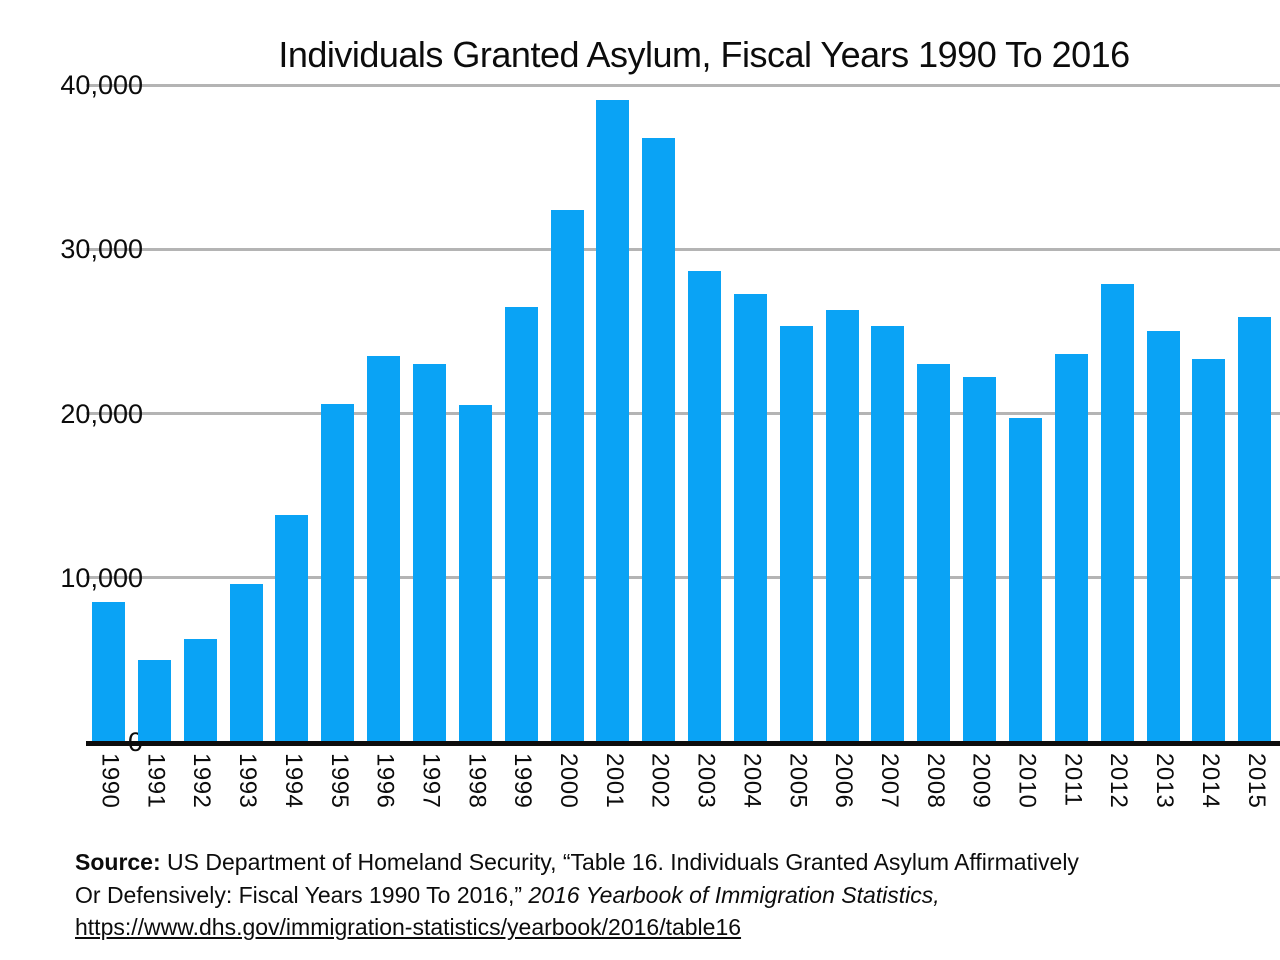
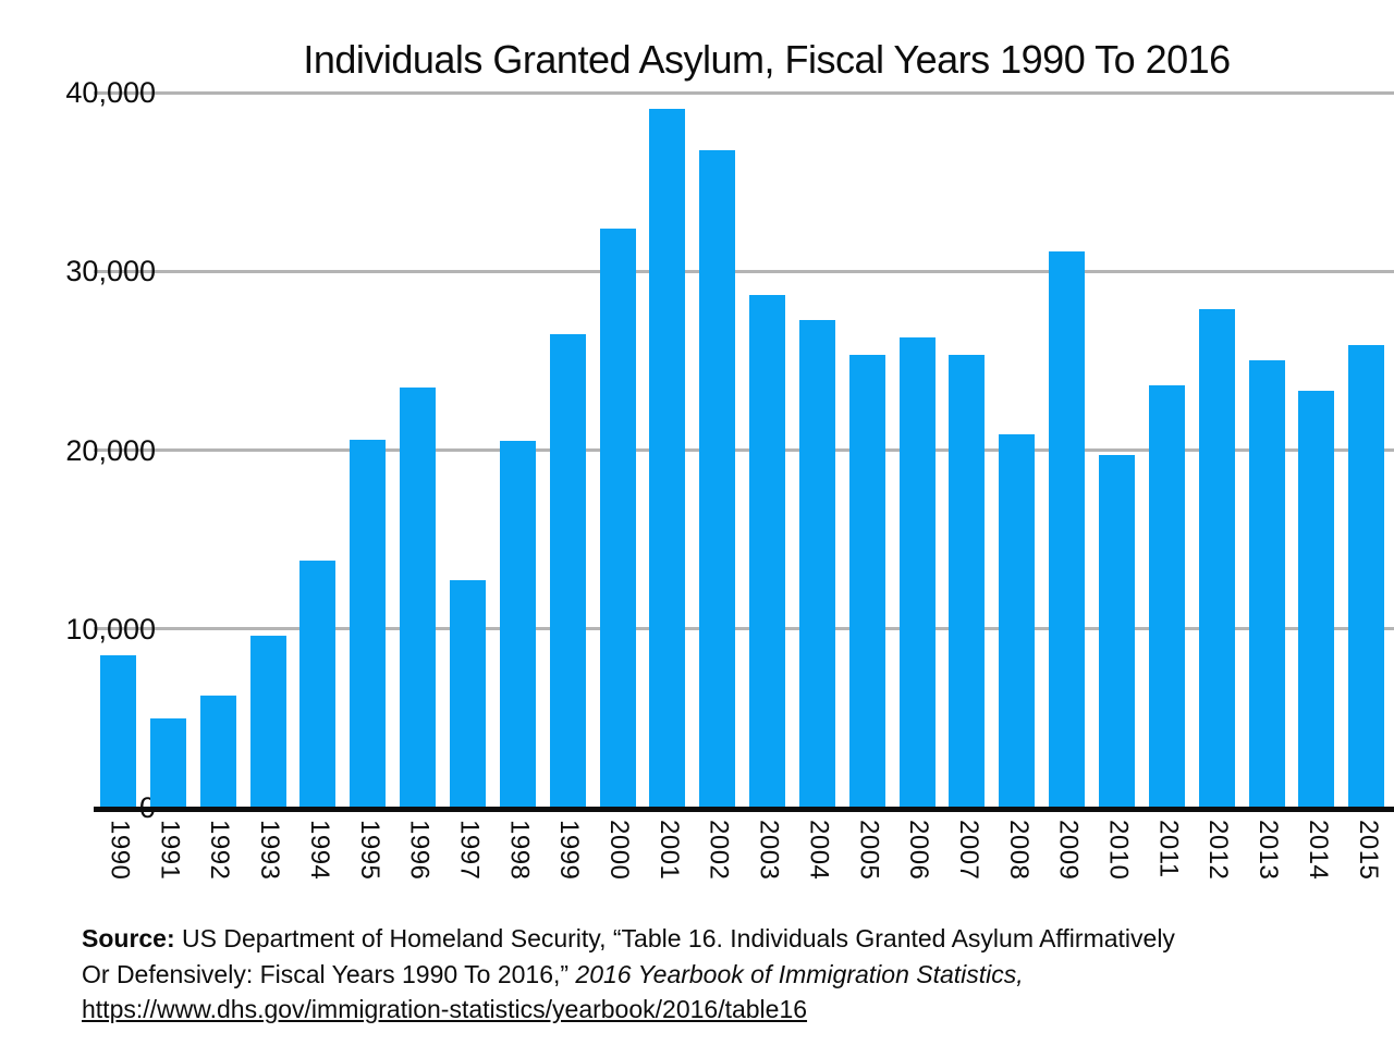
1997: 23000 -> 12700
2008: 23000 -> 20900
2009: 22200 -> 31100
